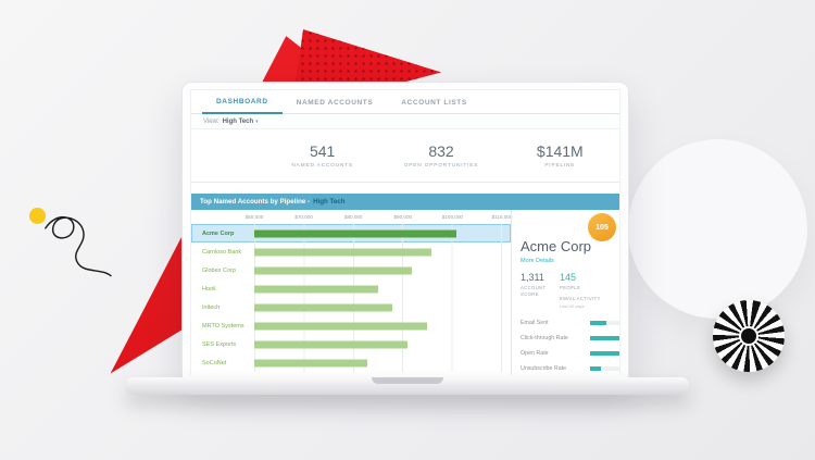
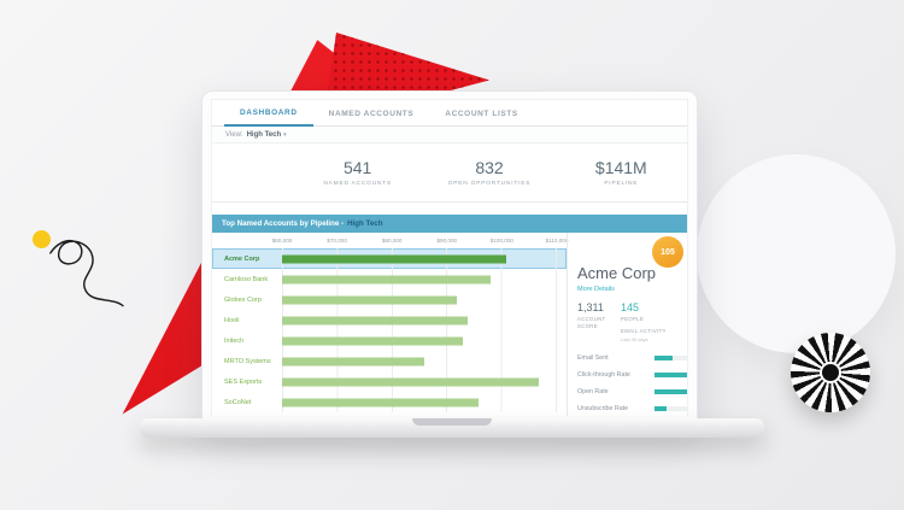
Carnloso Bank: $96000 -> $98000
Hooli: $85000 -> $94000
Initech: $88000 -> $93000
MRTO Systems: $95000 -> $86000
SES Exports: $91000 -> $107000
SoCoNet: $83000 -> $96000
